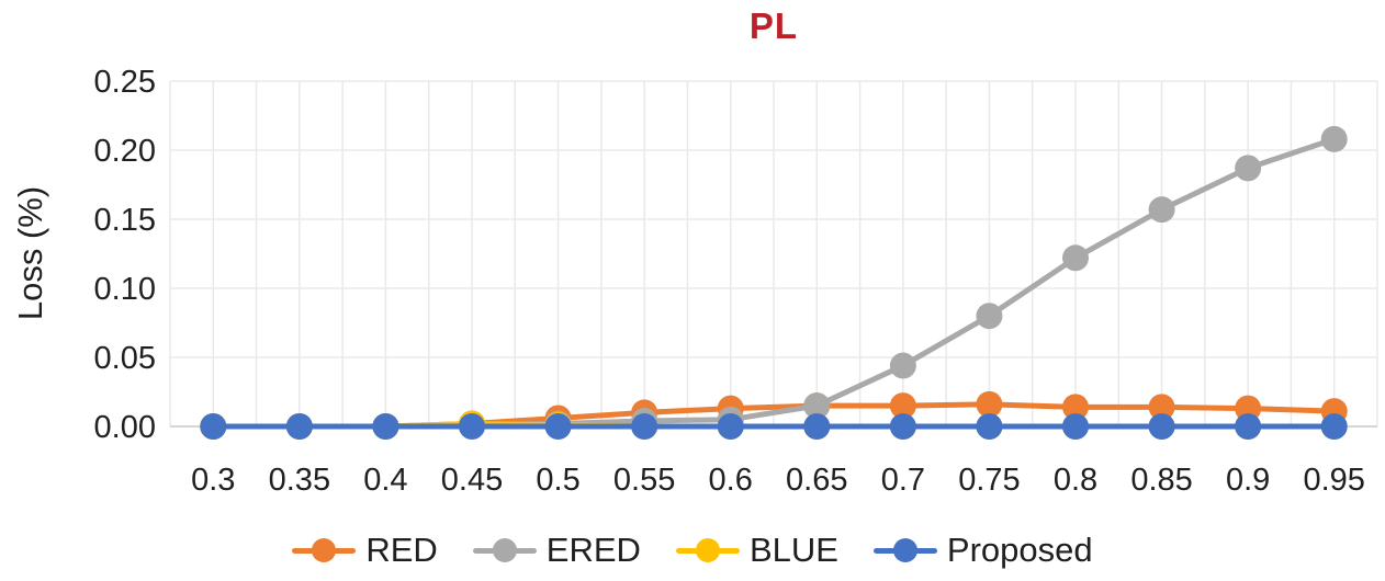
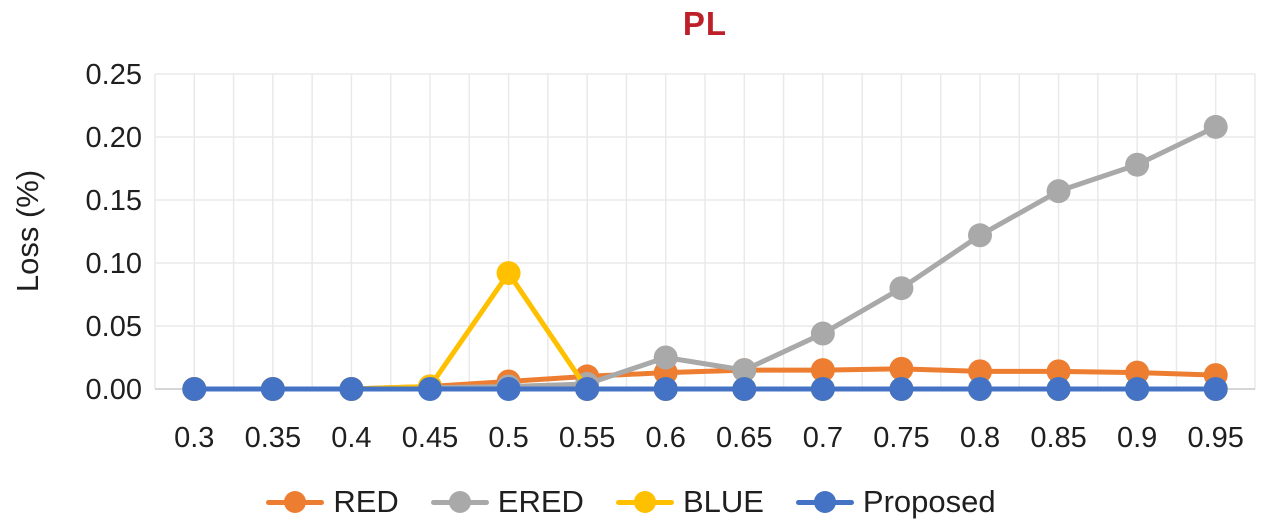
BLUE/0.5: 0.001 -> 0.092
ERED/0.6: 0.005 -> 0.025
ERED/0.9: 0.187 -> 0.178
